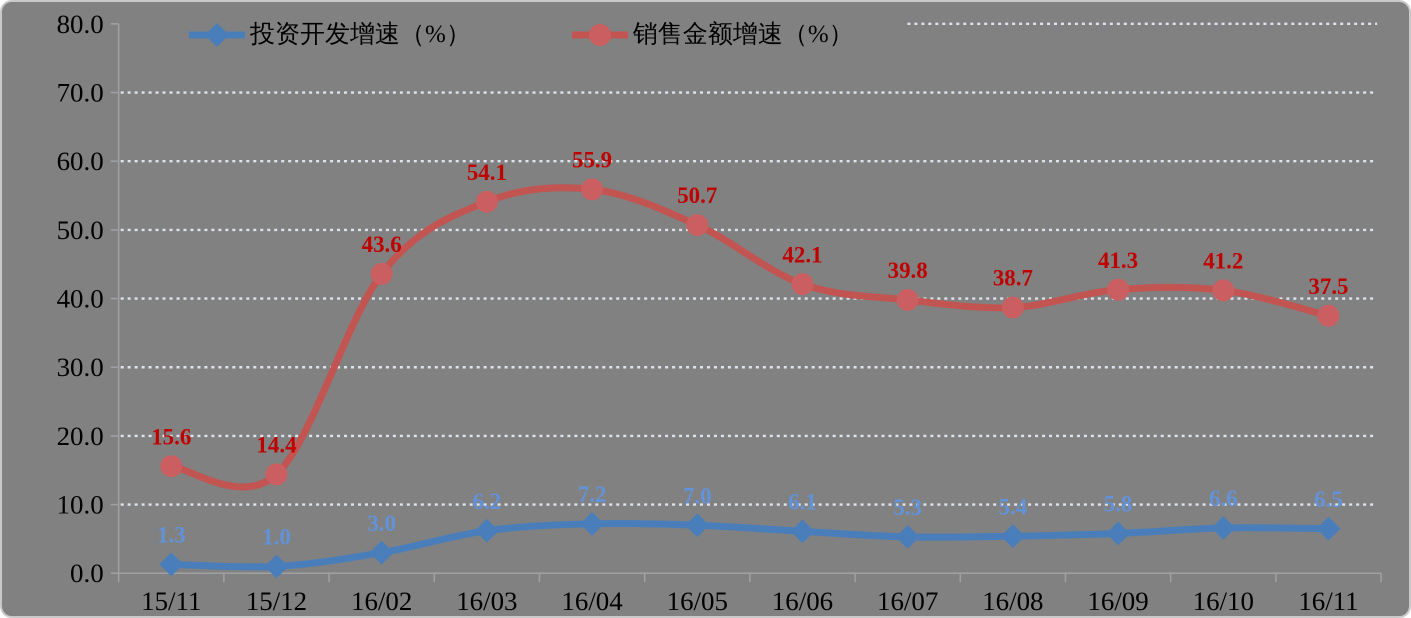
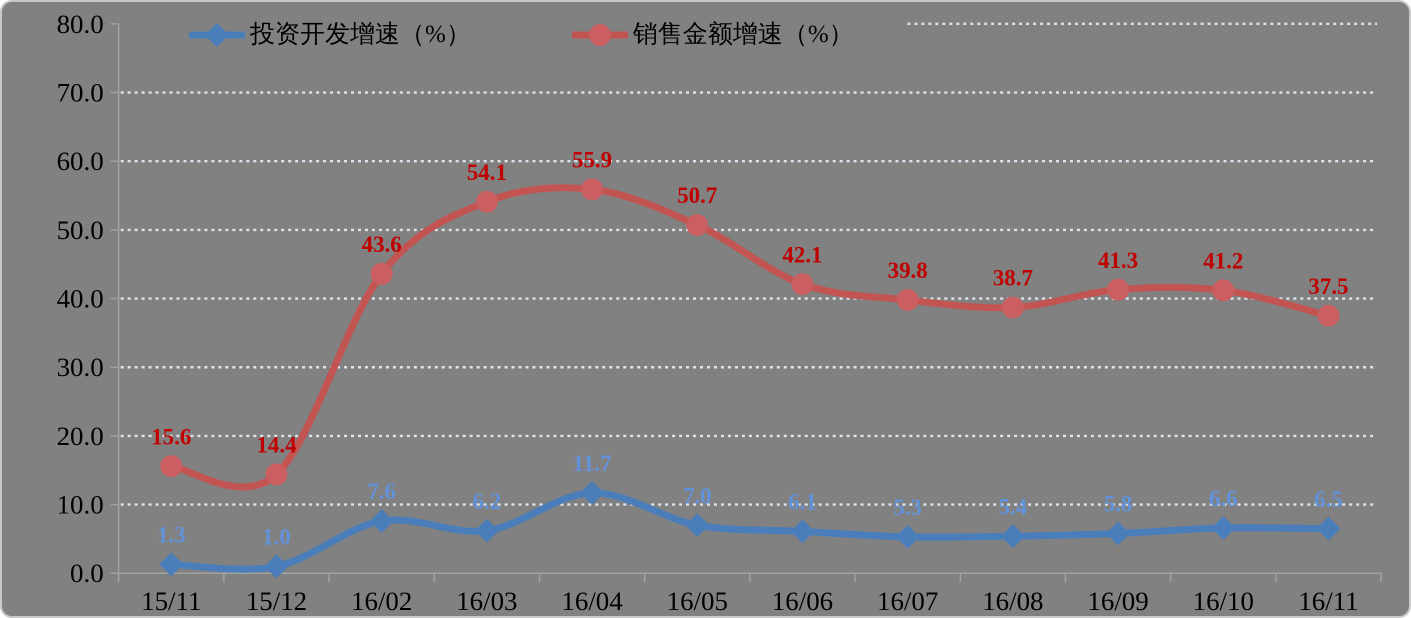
投资开发增速（%）/16/02: 3.0 -> 7.6
投资开发增速（%）/16/04: 7.2 -> 11.7
